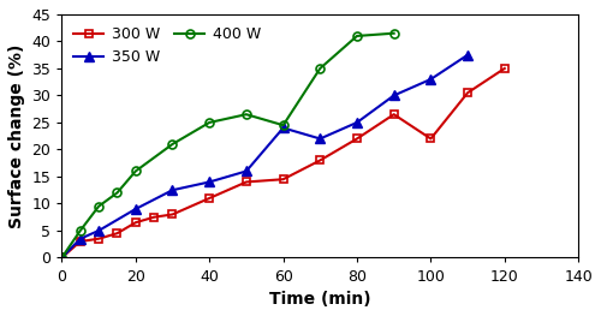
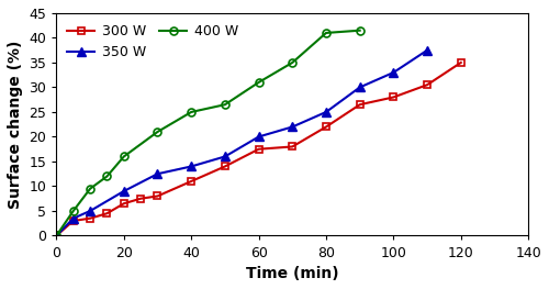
300 W/60: 14.5 -> 17.5
350 W/60: 24.0 -> 20.0
400 W/60: 24.5 -> 31.0
300 W/100: 22.0 -> 28.0
